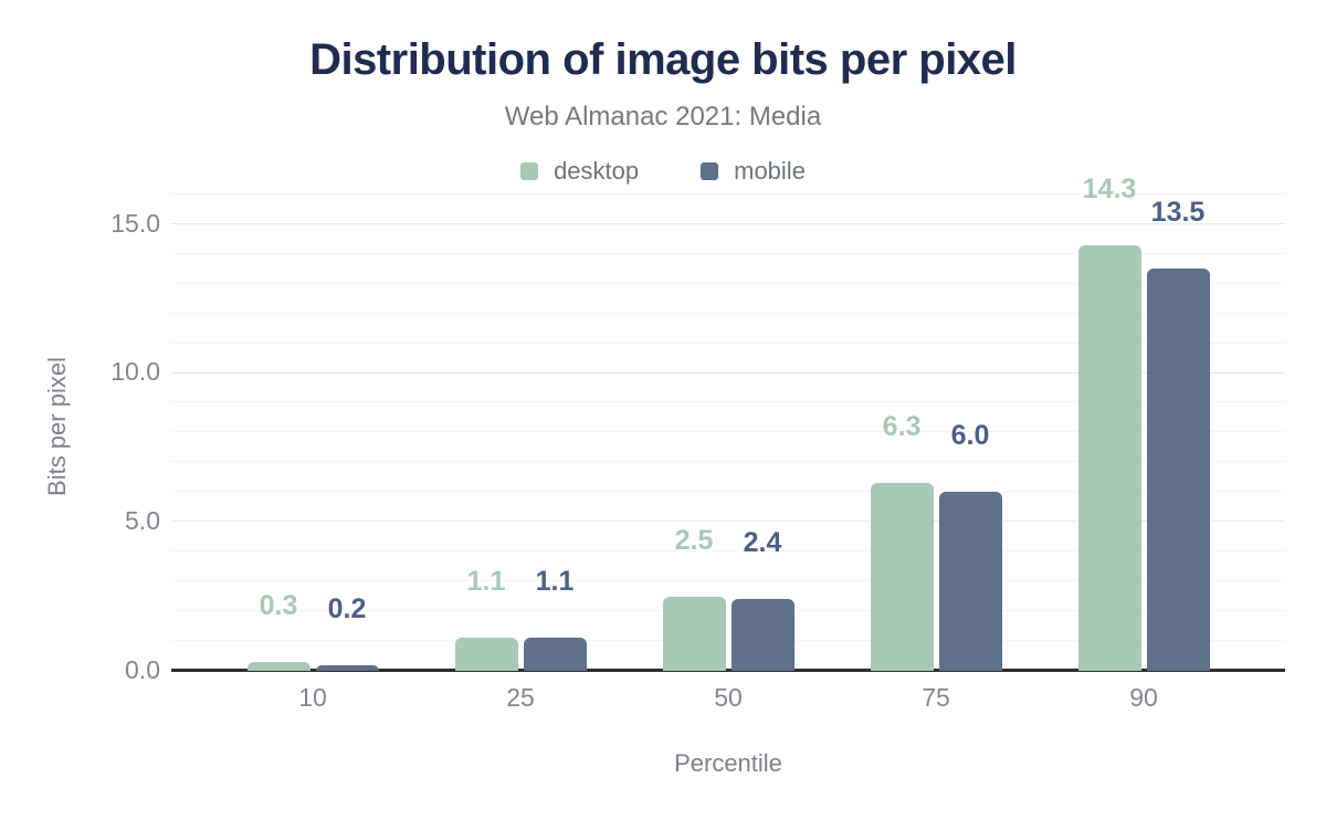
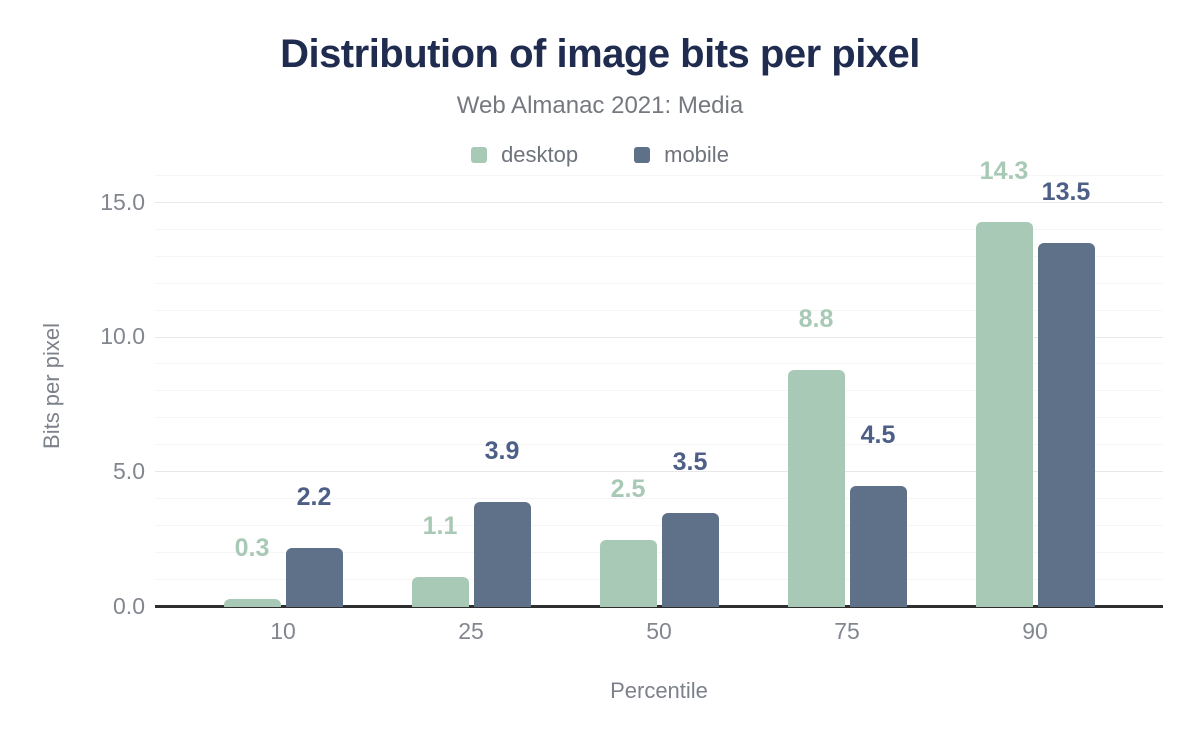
mobile/10: 0.2 -> 2.2
mobile/25: 1.1 -> 3.9
mobile/50: 2.4 -> 3.5
desktop/75: 6.3 -> 8.8
mobile/75: 6.0 -> 4.5
